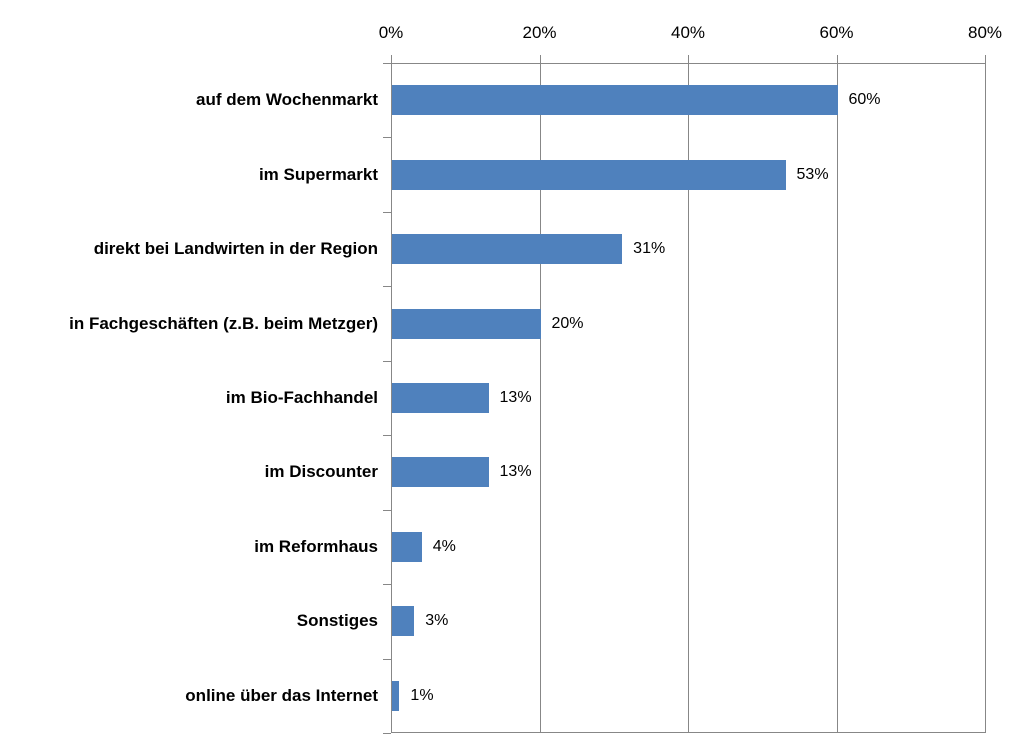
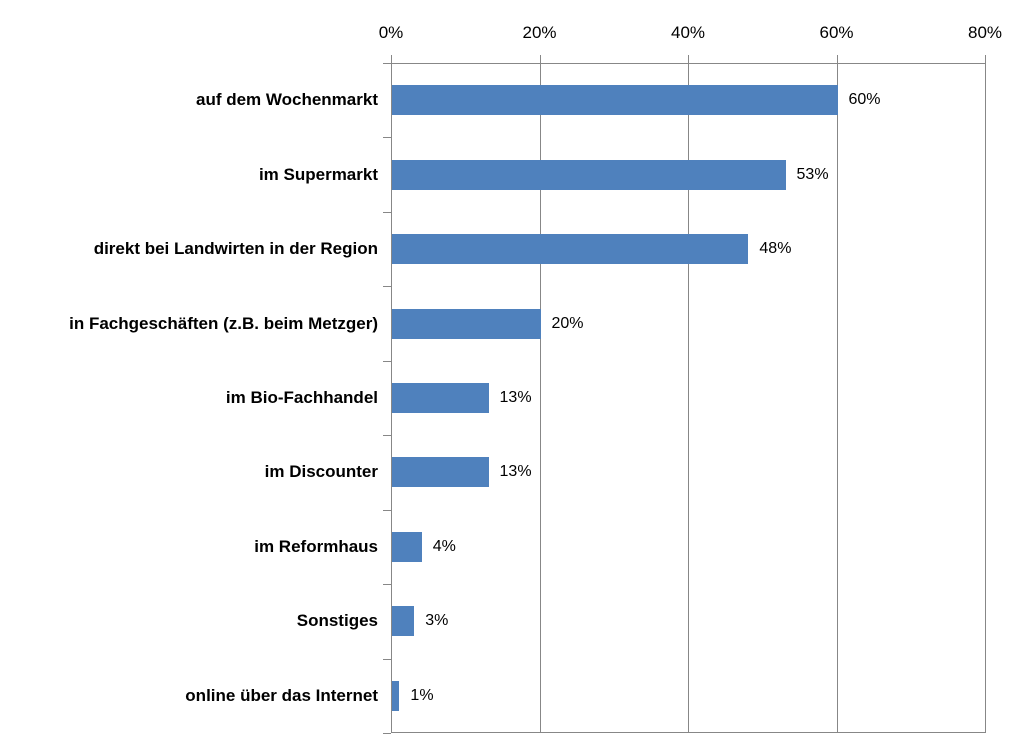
direkt bei Landwirten in der Region: 31% -> 48%
